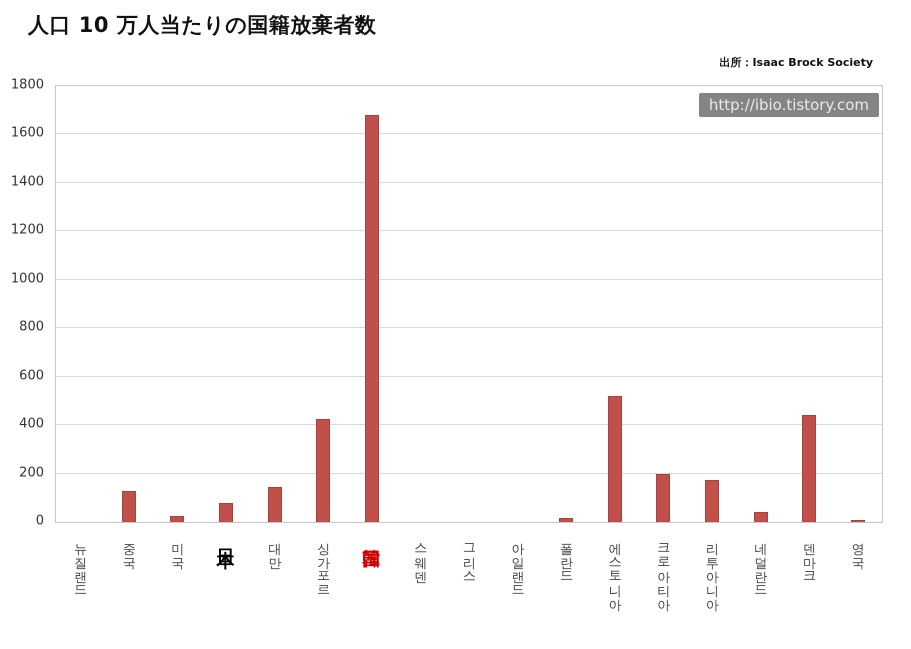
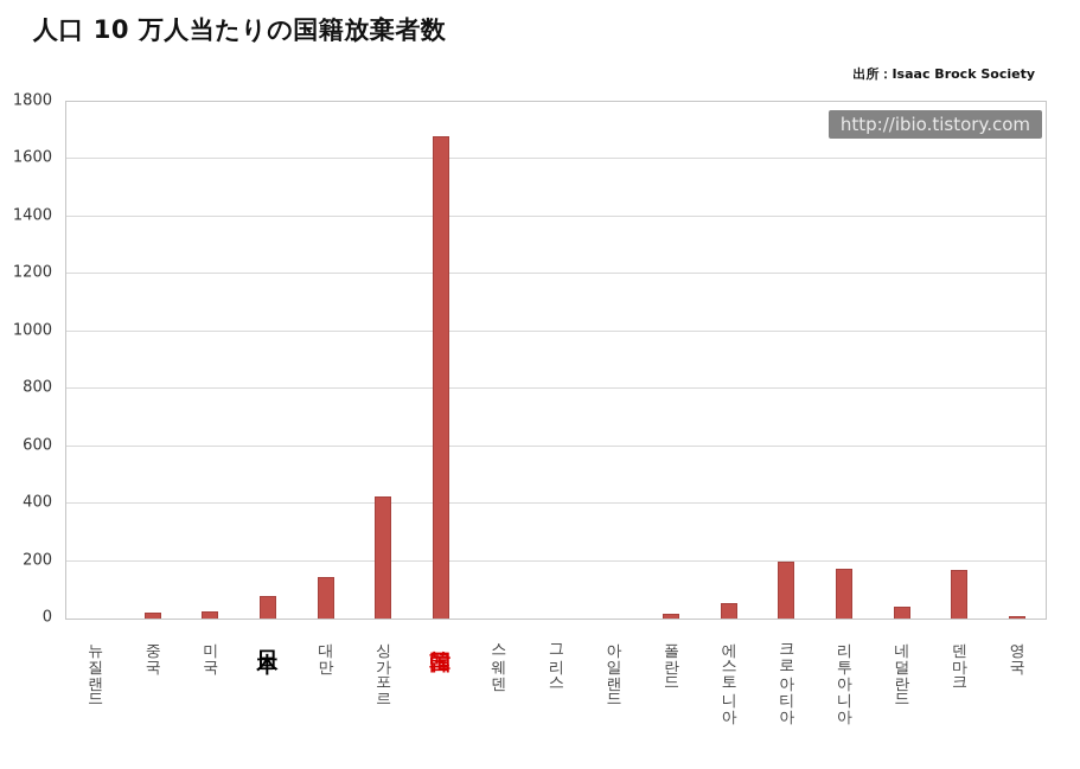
중국: 130 -> 20
에스토니아: 520 -> 60
덴마크: 440 -> 170
